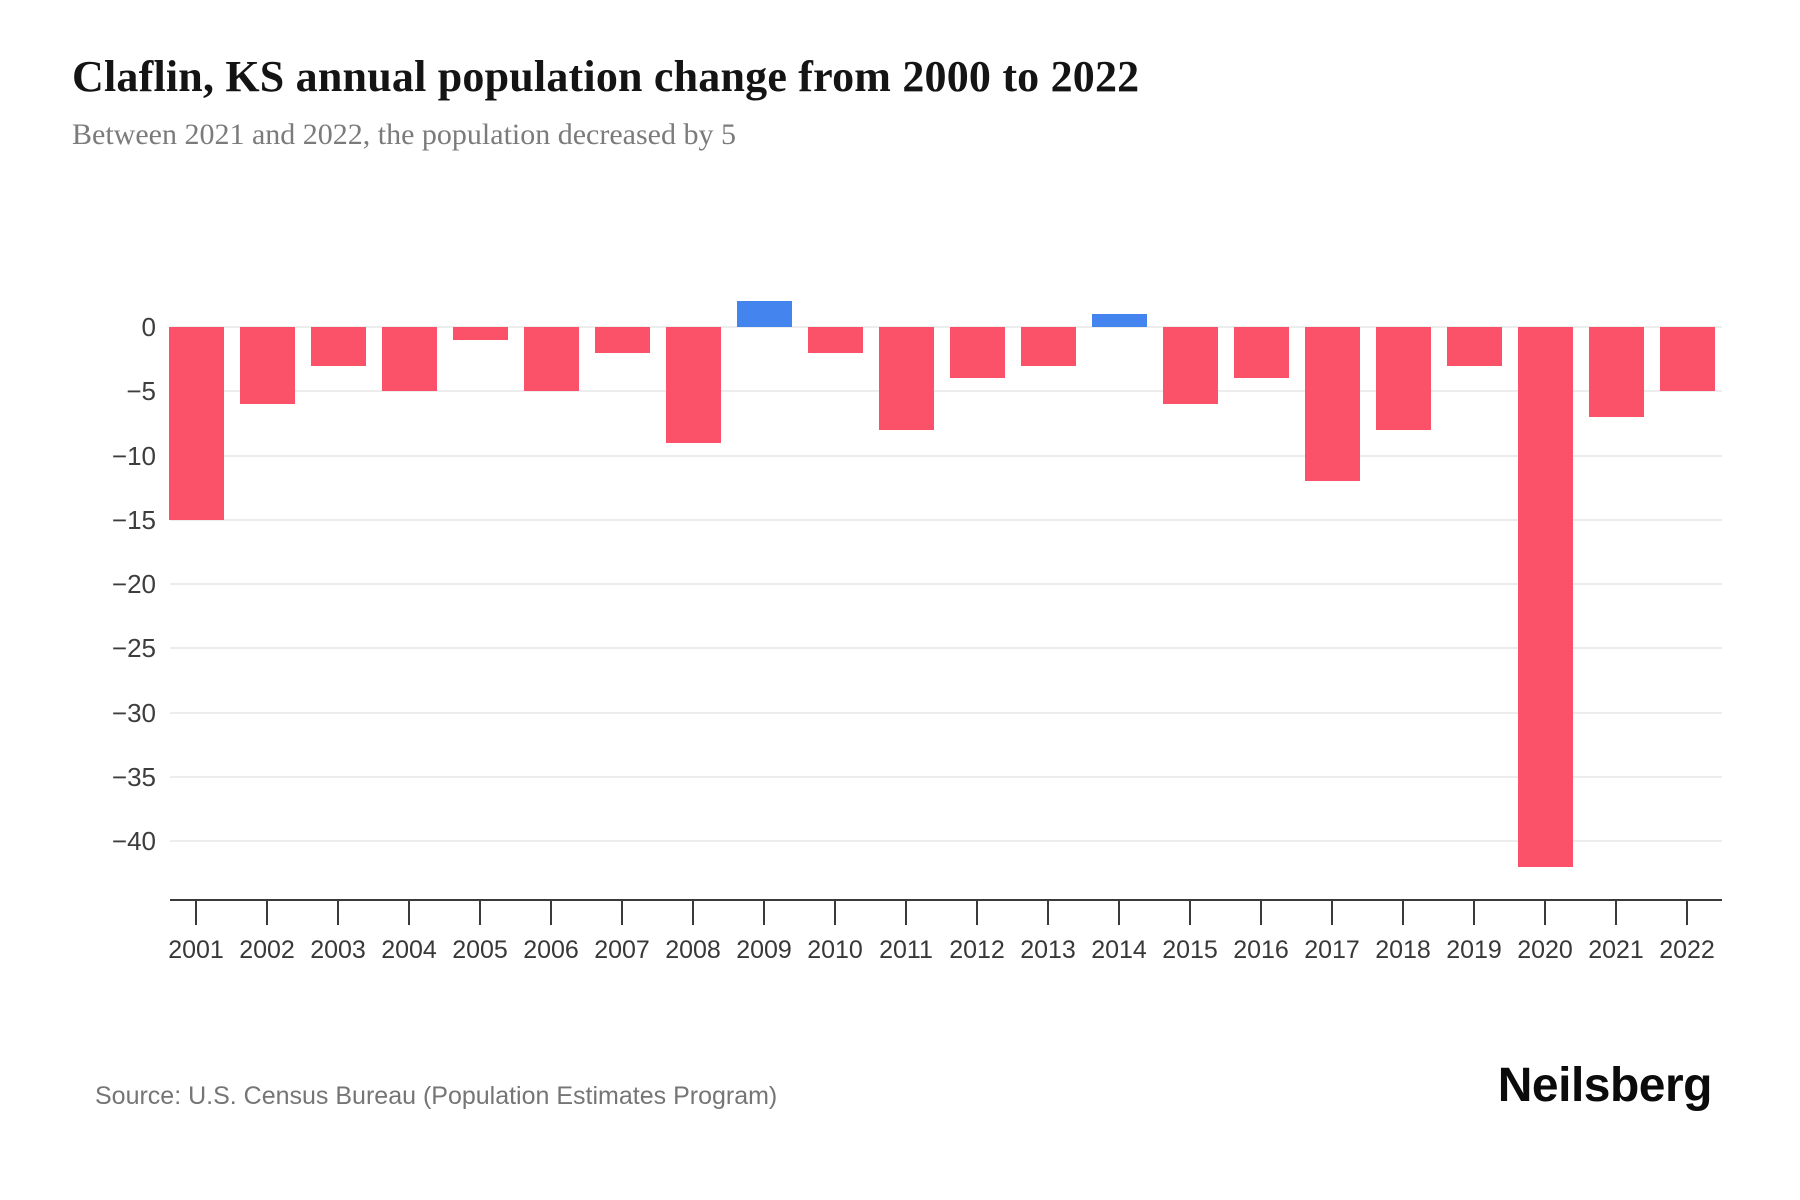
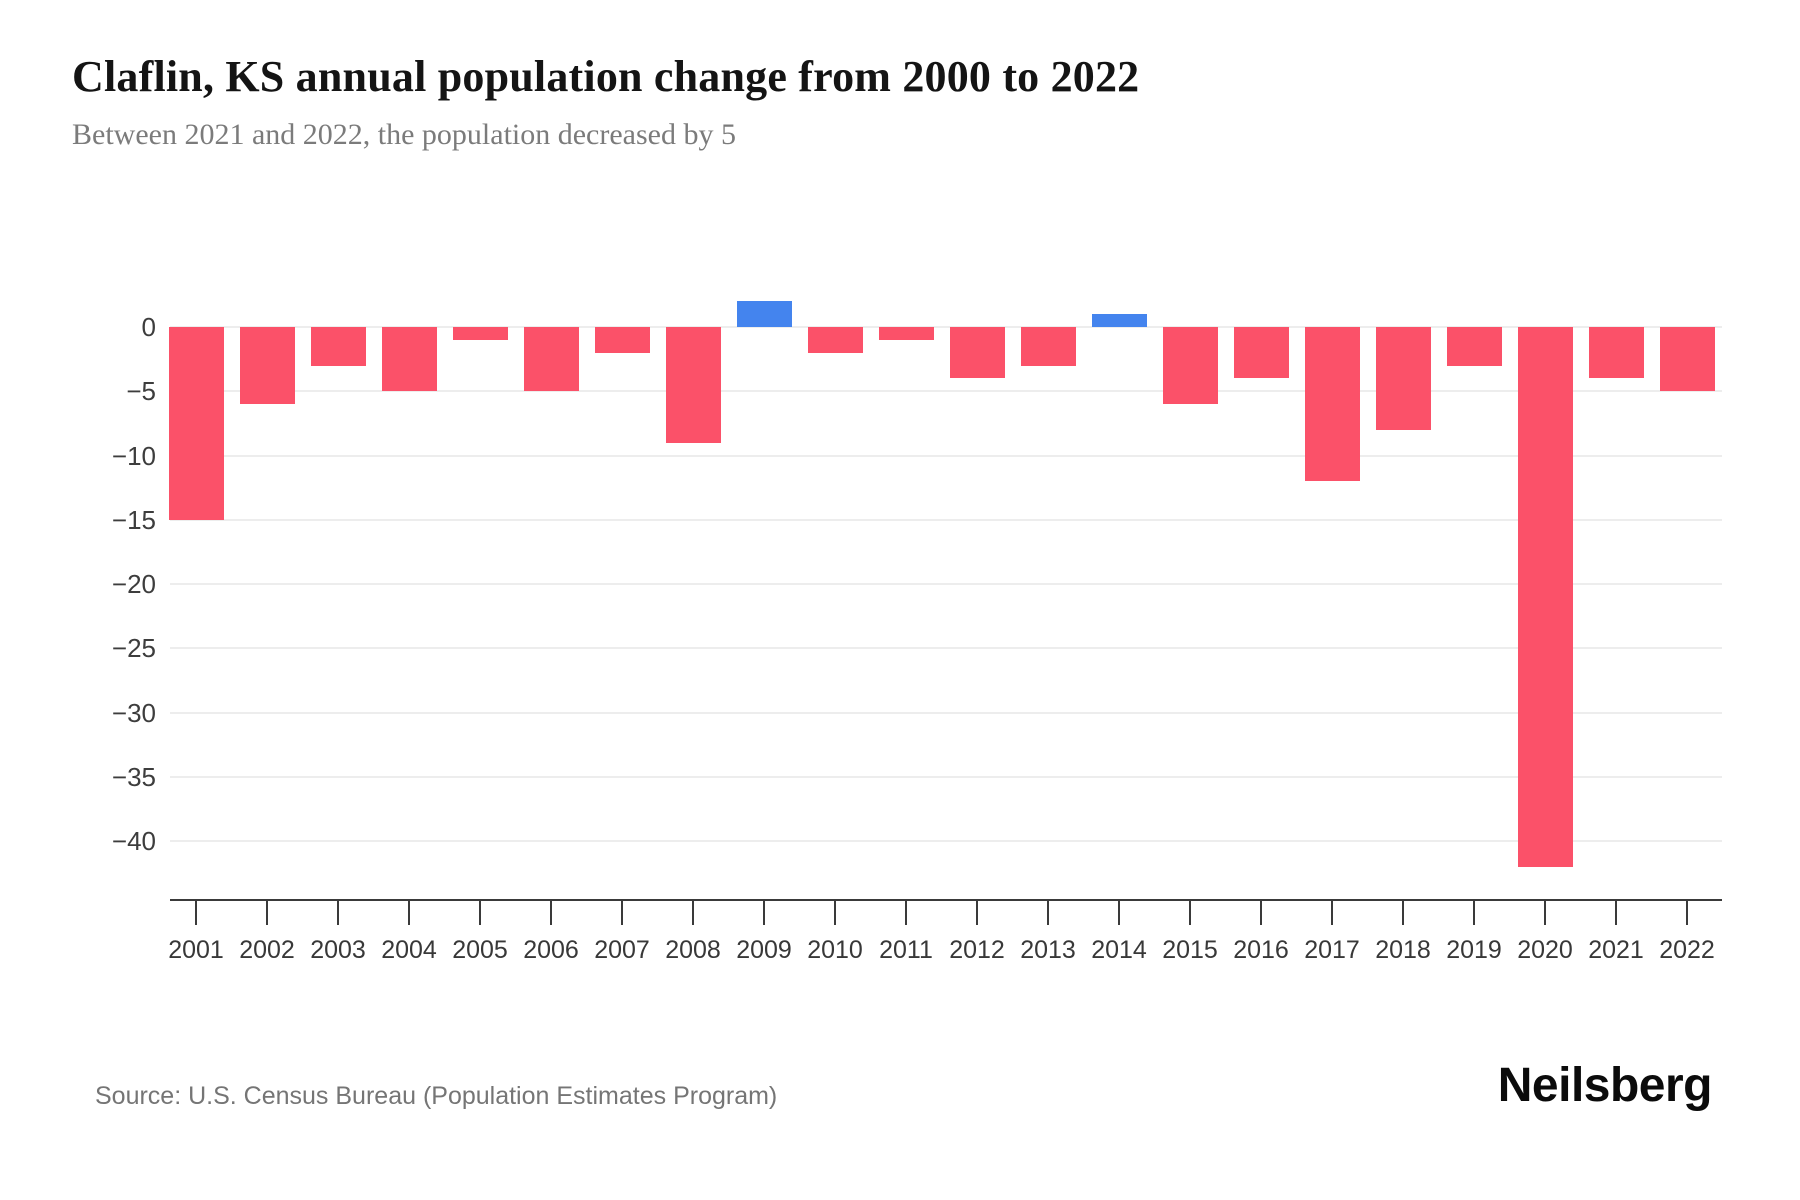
2011: -8 -> -1
2021: -7 -> -4
